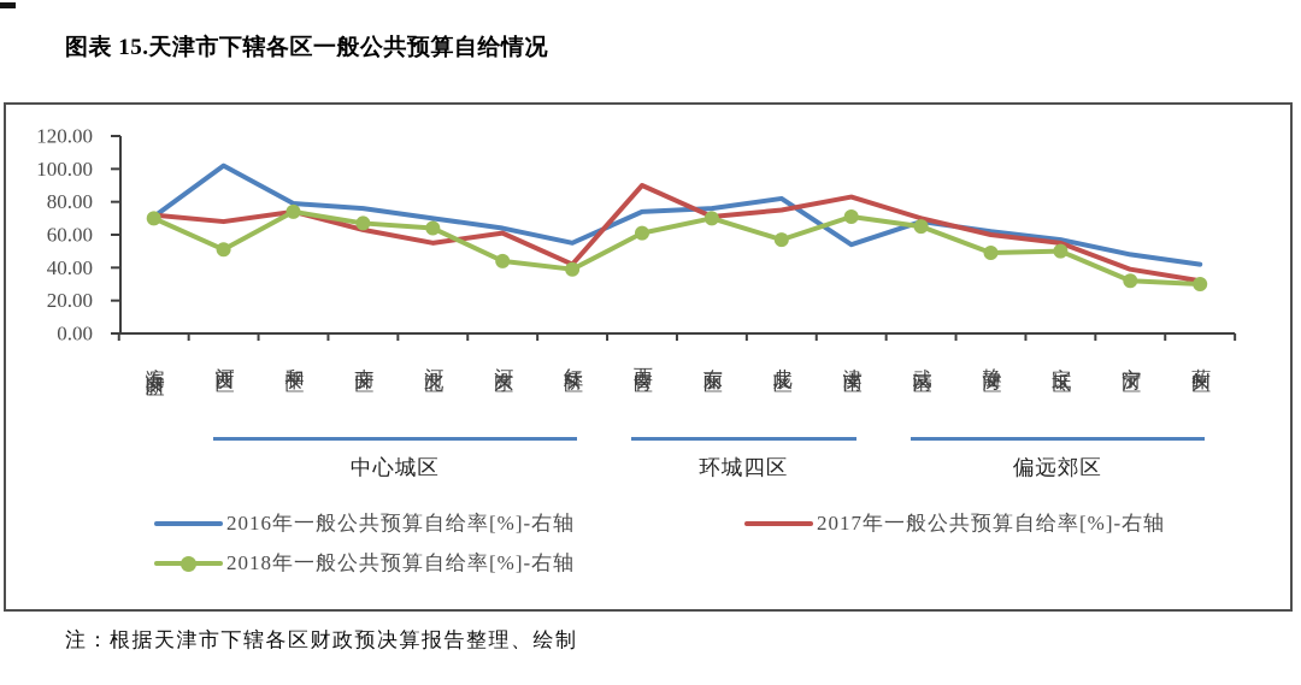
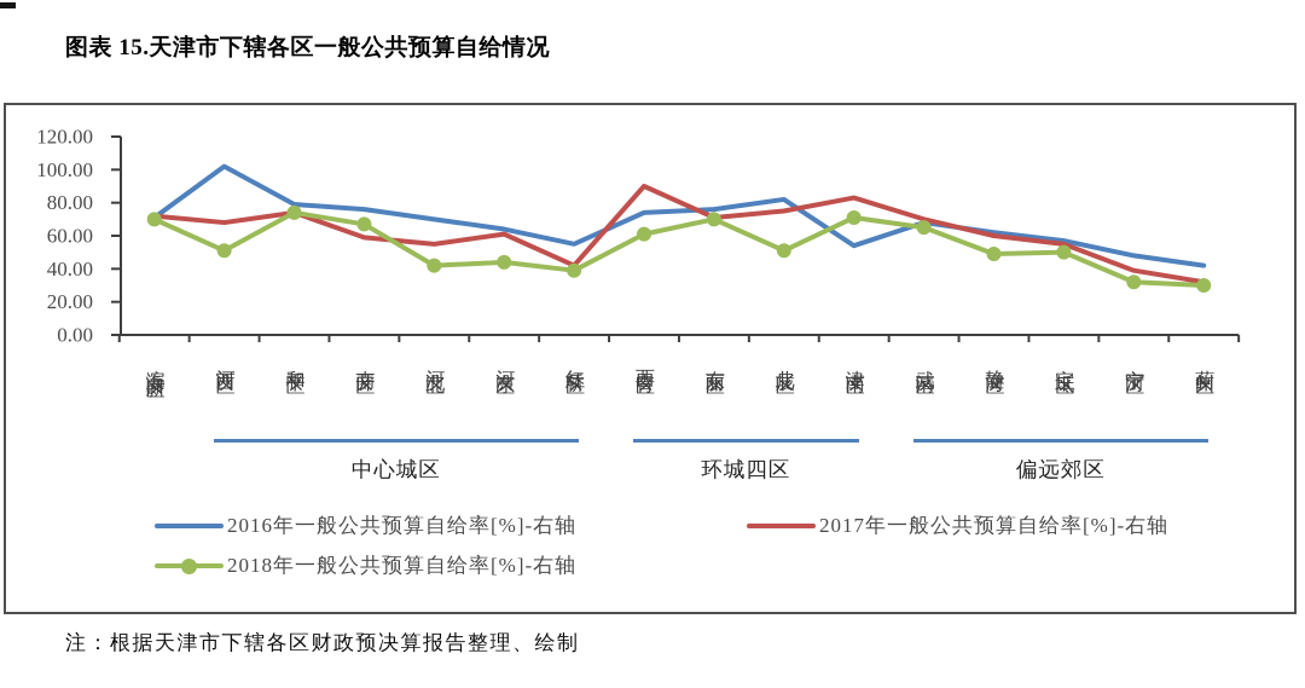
2017年一般公共预算自给率[%]-右轴/南开区: 63 -> 59
2018年一般公共预算自给率[%]-右轴/河北区: 64 -> 42
2018年一般公共预算自给率[%]-右轴/北辰区: 57 -> 51
